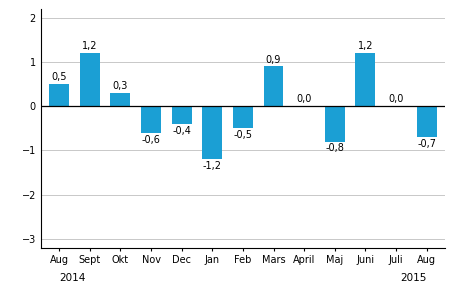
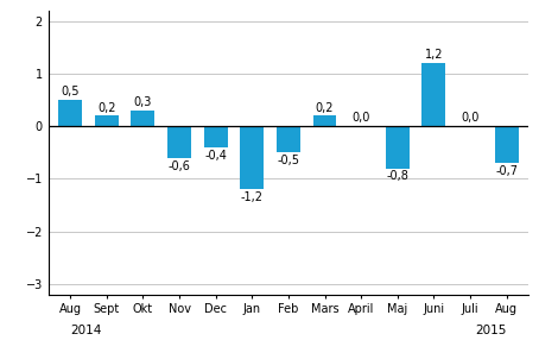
Sept: 1,2 -> 0,2
Mars: 0,9 -> 0,2
